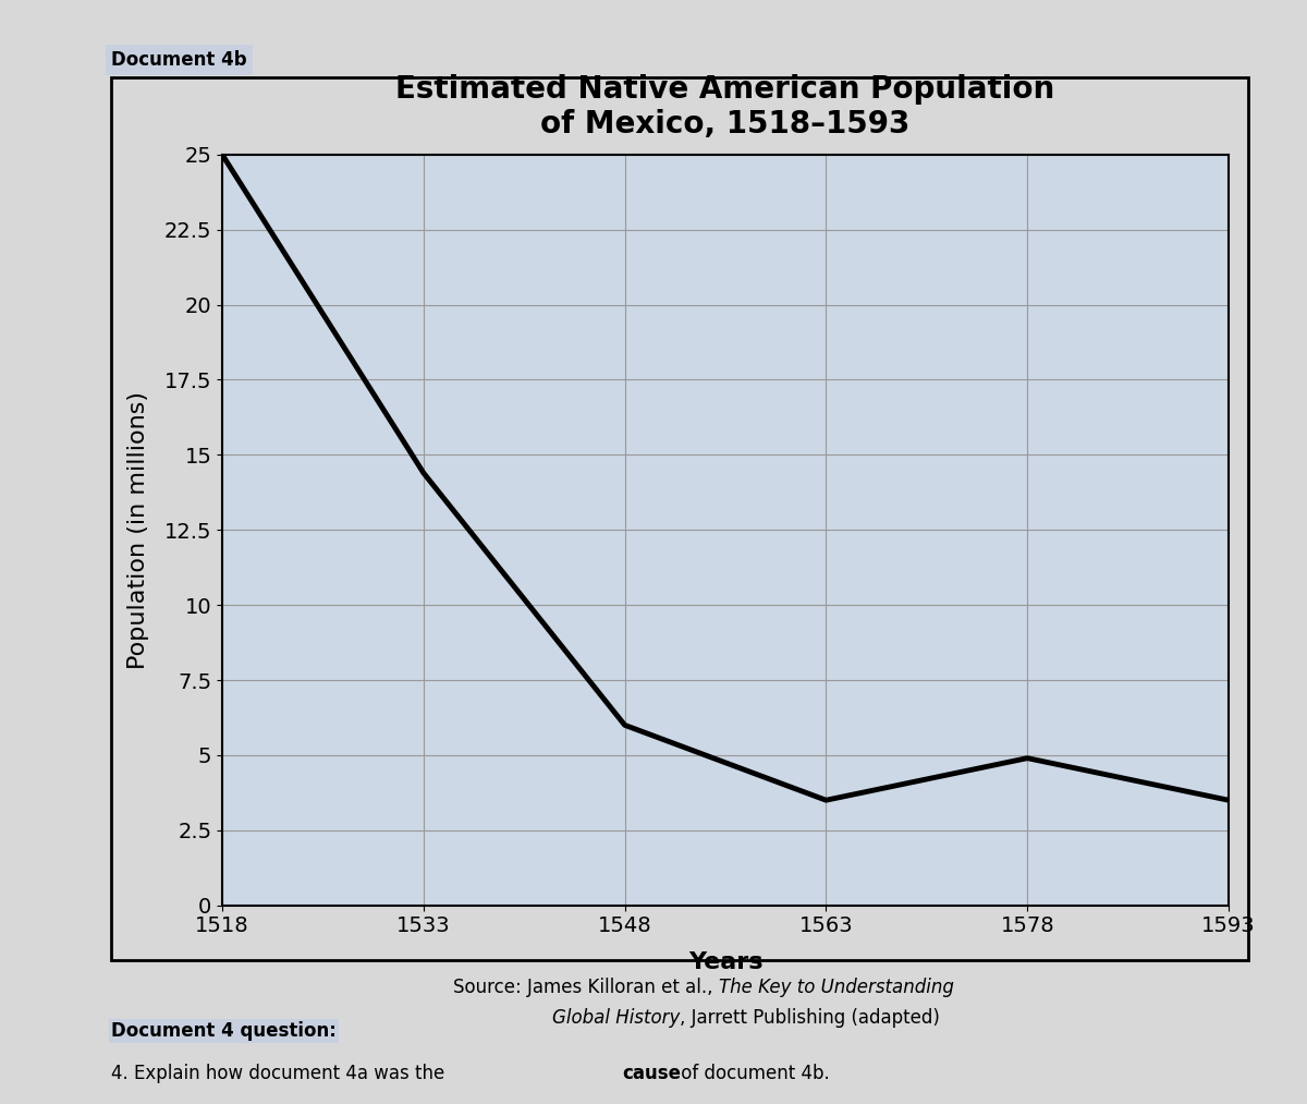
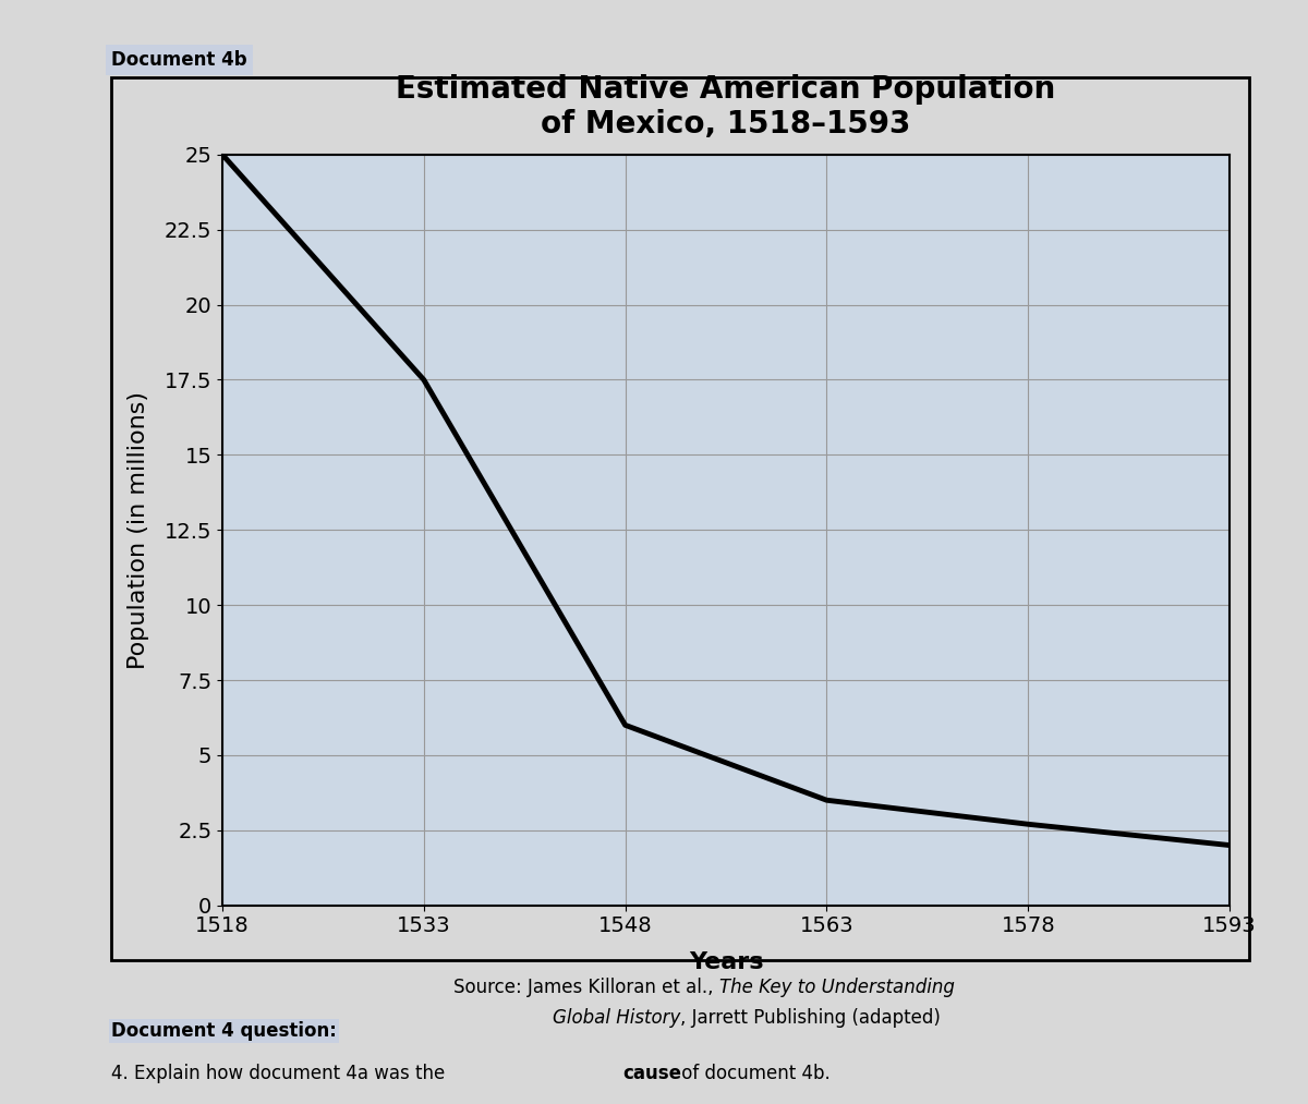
1533: 14.4 -> 17.5
1578: 4.9 -> 2.7
1593: 3.5 -> 2.0
